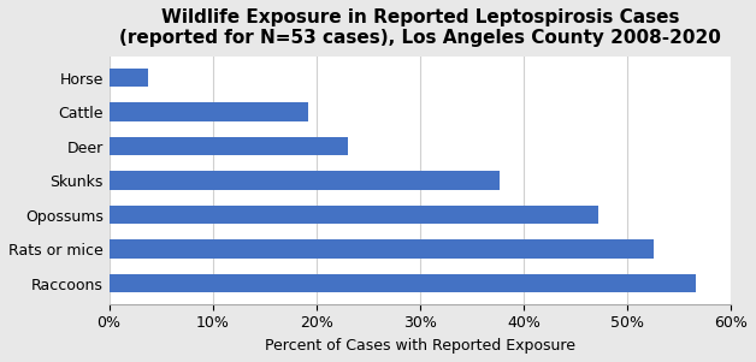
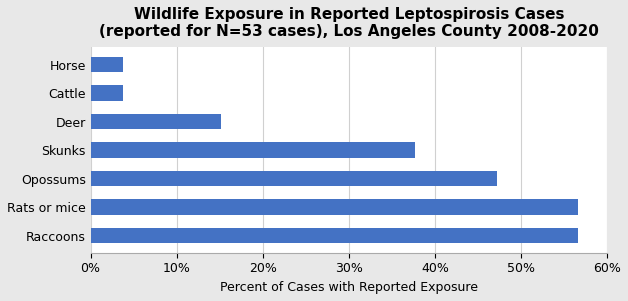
Cattle: 19.2% -> 3.8%
Deer: 23.0% -> 15.1%
Rats or mice: 52.6% -> 56.6%
